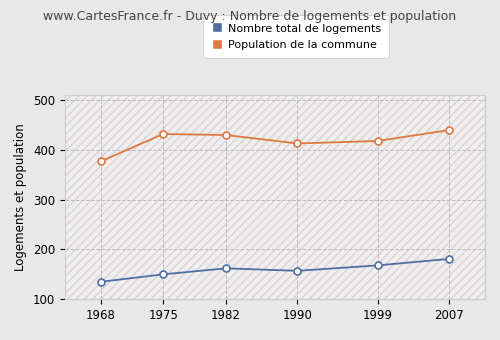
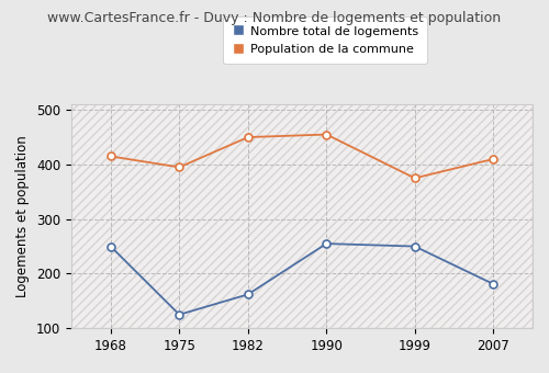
Nombre total de logements/1968: 135 -> 250
Population de la commune/1968: 377 -> 415
Nombre total de logements/1975: 150 -> 125
Population de la commune/1975: 432 -> 395
Population de la commune/1982: 430 -> 450
Nombre total de logements/1990: 157 -> 255
Population de la commune/1990: 413 -> 455
Nombre total de logements/1999: 168 -> 250
Population de la commune/1999: 418 -> 375
Population de la commune/2007: 440 -> 410
